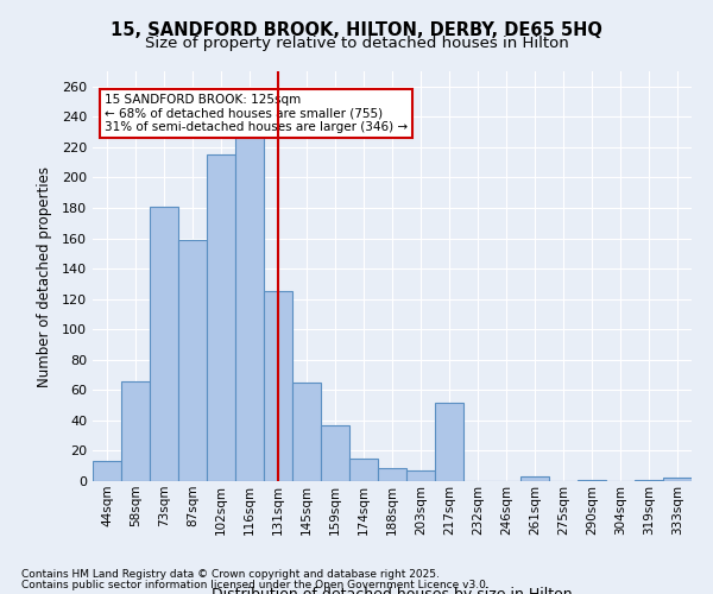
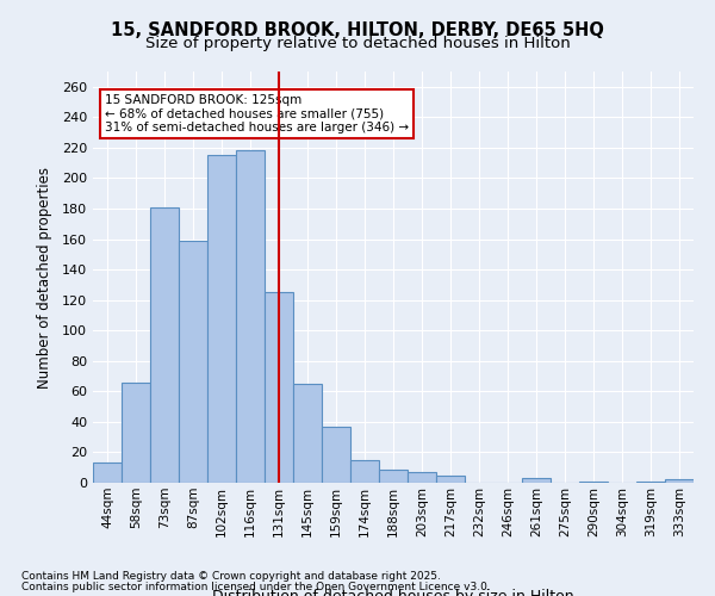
116sqm: 227 -> 218
217sqm: 52 -> 5
